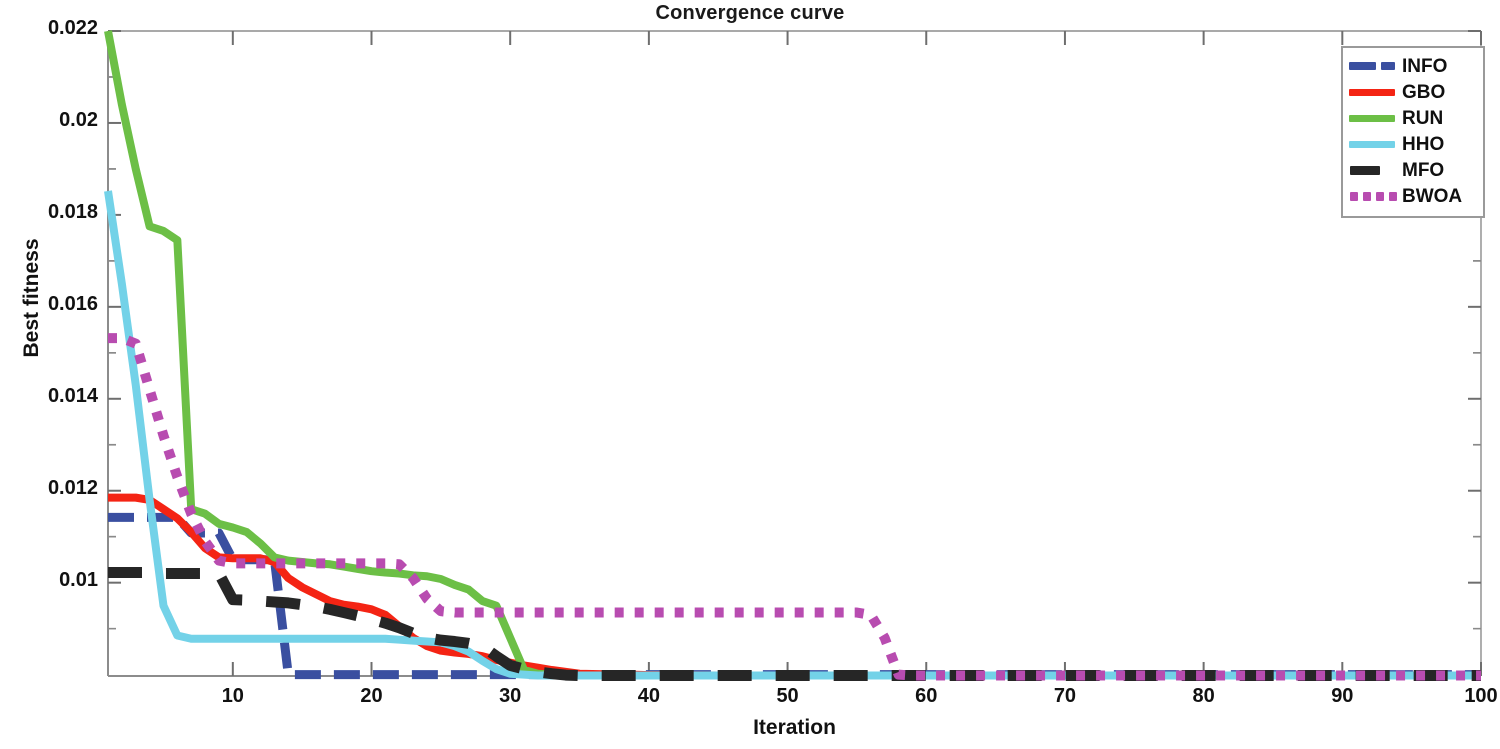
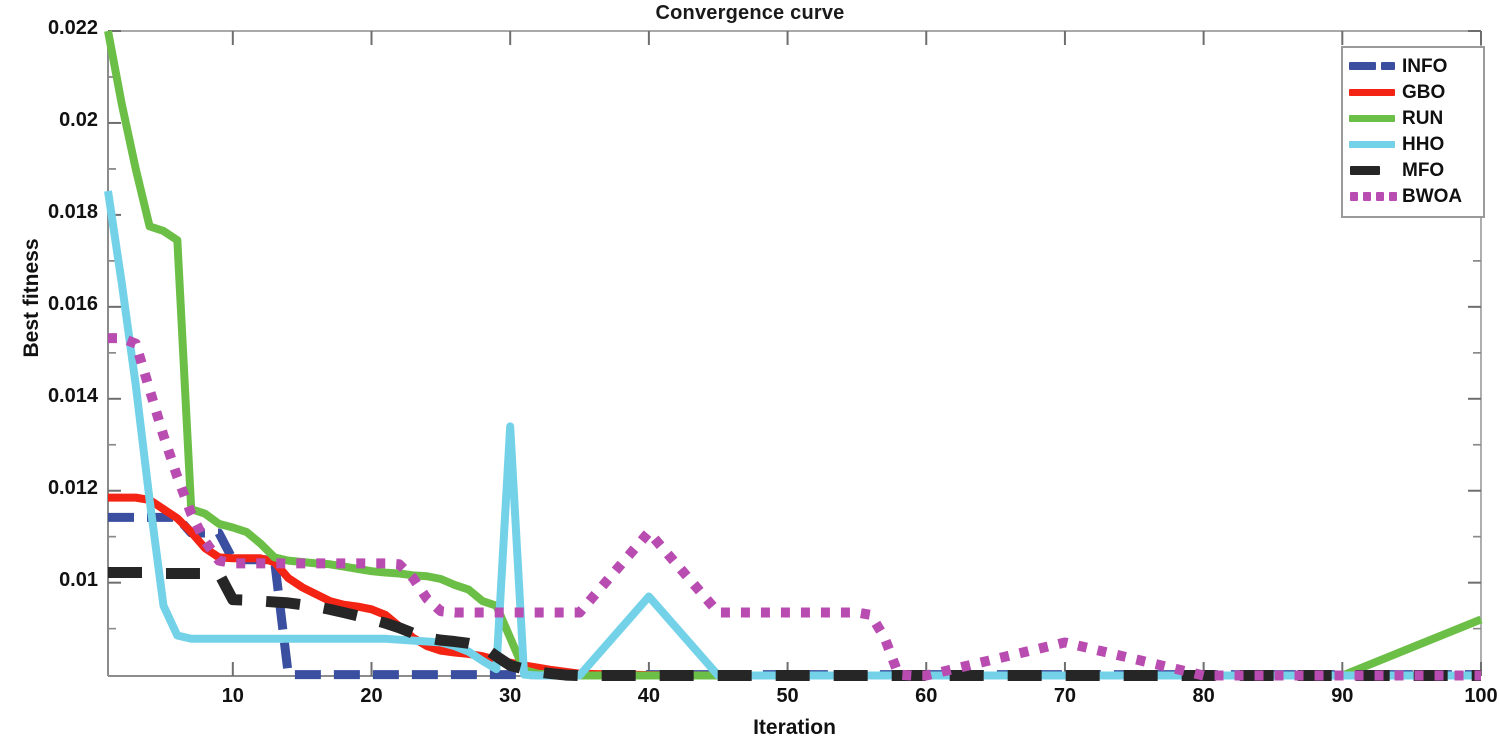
HHO/30: 0.0080 -> 0.0134
HHO/40: 0.0080 -> 0.0097
BWOA/40: 0.0094 -> 0.0111
BWOA/70: 0.0080 -> 0.0087
RUN/100: 0.0080 -> 0.0092
